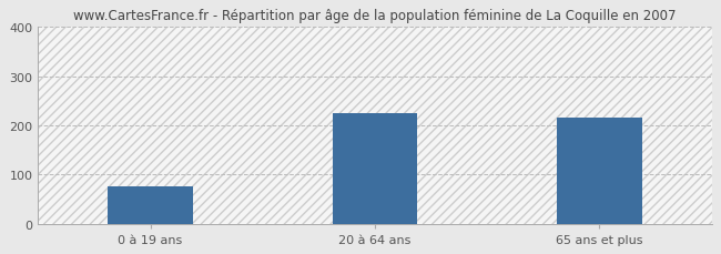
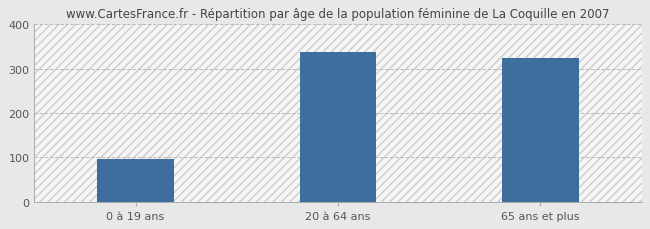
0 à 19 ans: 75 -> 97
20 à 64 ans: 225 -> 338
65 ans et plus: 215 -> 325
